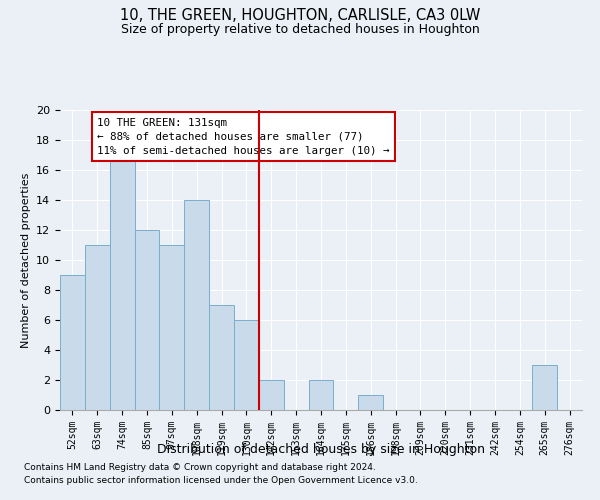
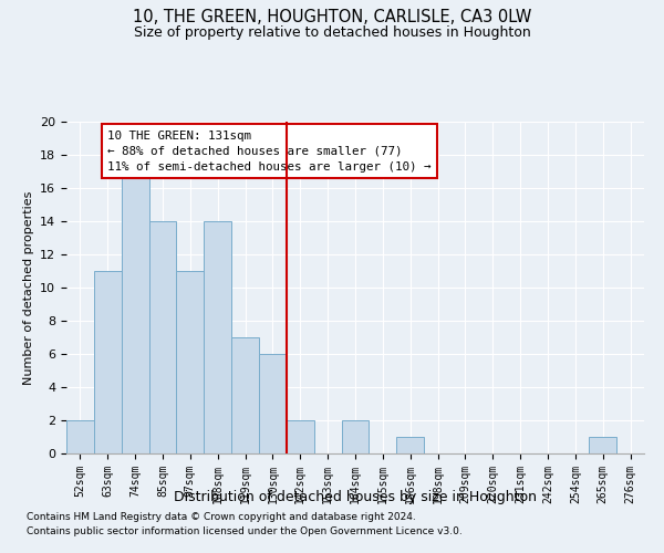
52sqm: 9 -> 2
85sqm: 12 -> 14
265sqm: 3 -> 1
